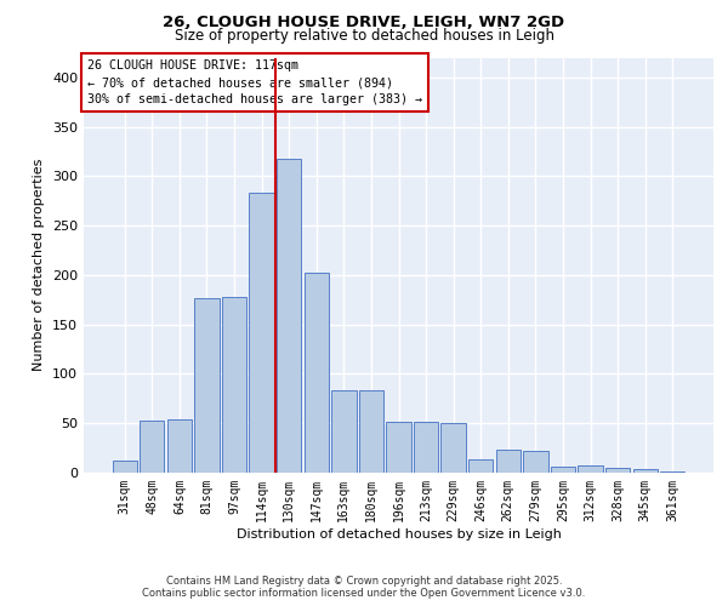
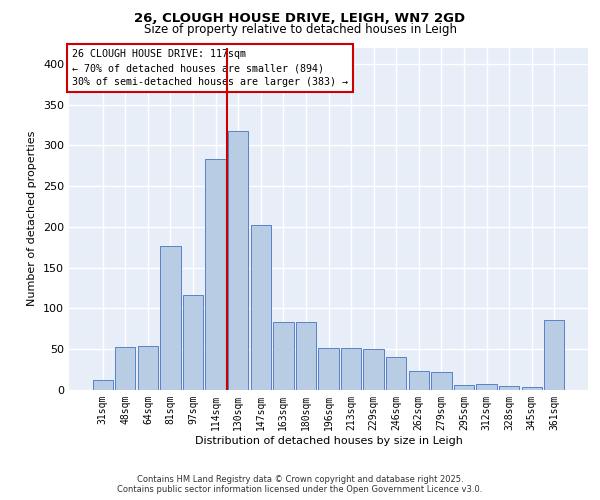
97sqm: 178 -> 116
246sqm: 14 -> 40
361sqm: 1 -> 86
